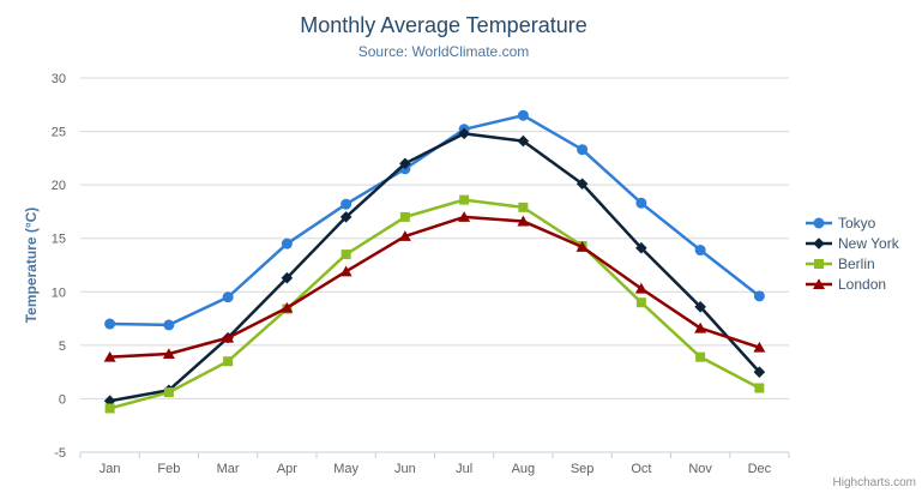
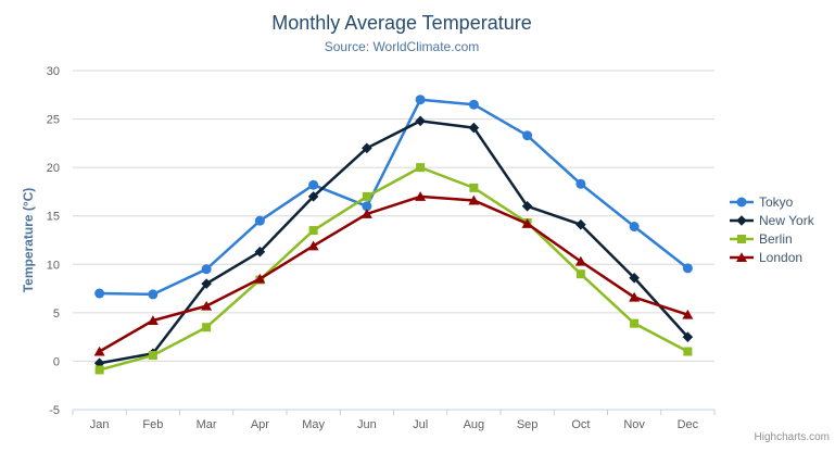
London/Jan: 4 -> 1
New York/Mar: 6 -> 8
Tokyo/Jun: 22 -> 16
Tokyo/Jul: 25 -> 27
Berlin/Jul: 19 -> 20
New York/Sep: 20 -> 16
